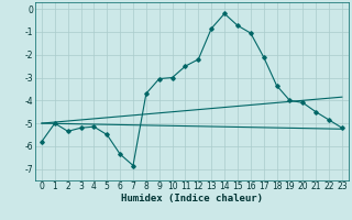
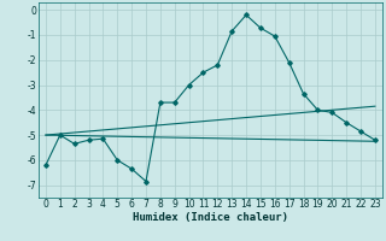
0: -5.80 -> -6.20
5: -5.50 -> -6.00
9: -3.05 -> -3.70
